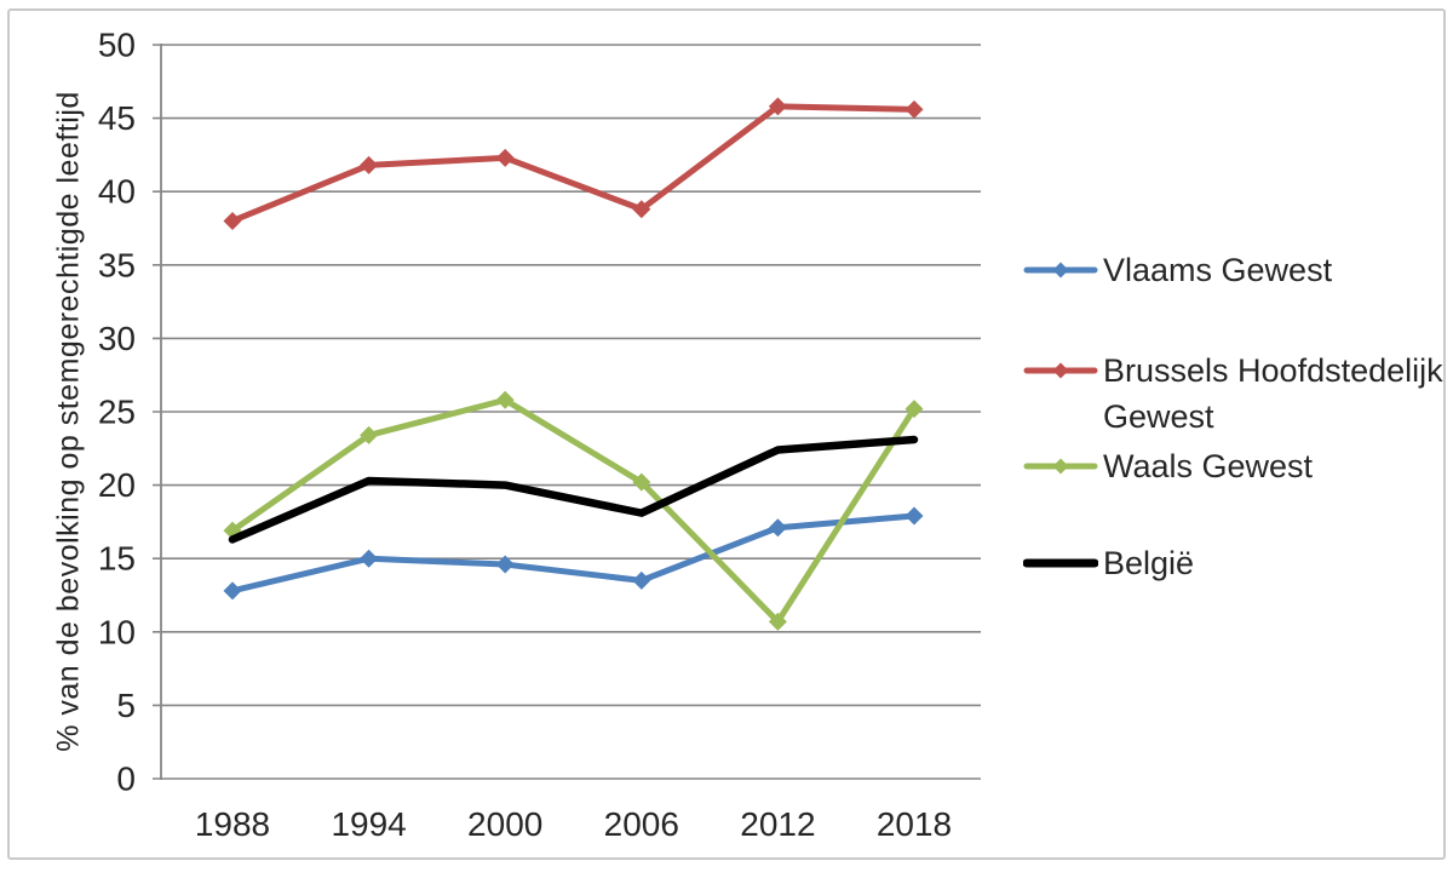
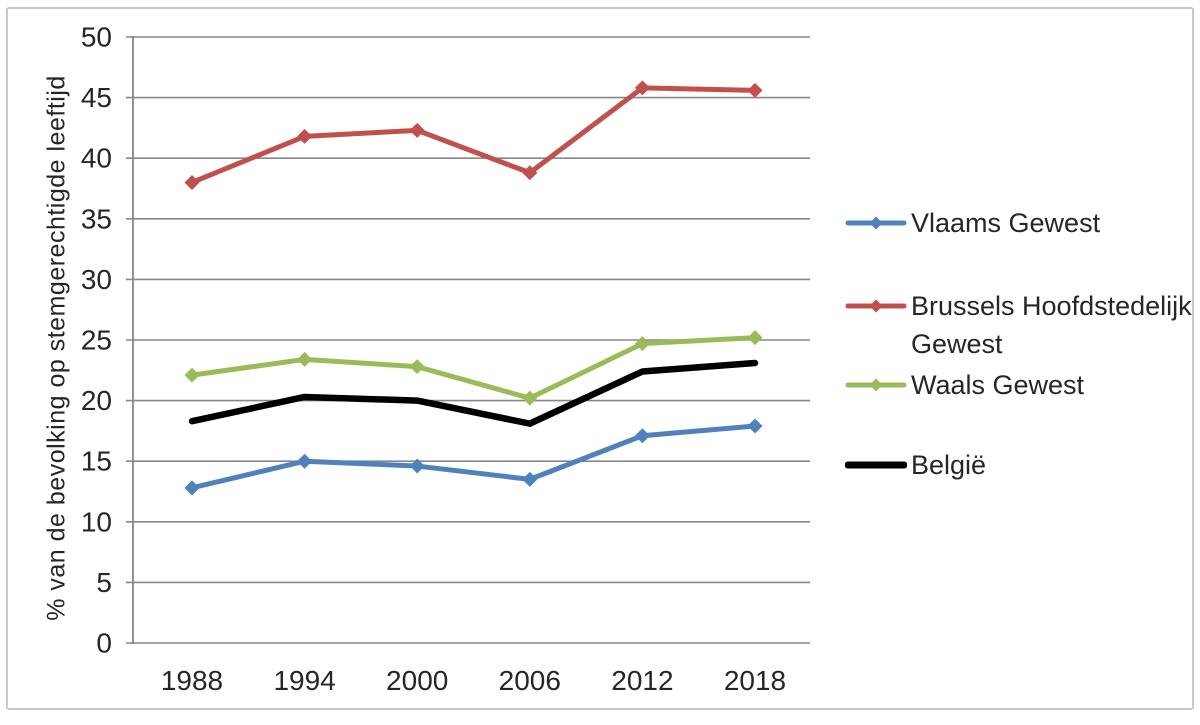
Waals Gewest/1988: 16.9 -> 22.1
België/1988: 16.3 -> 18.3
Waals Gewest/2000: 25.8 -> 22.8
Waals Gewest/2012: 10.7 -> 24.7
